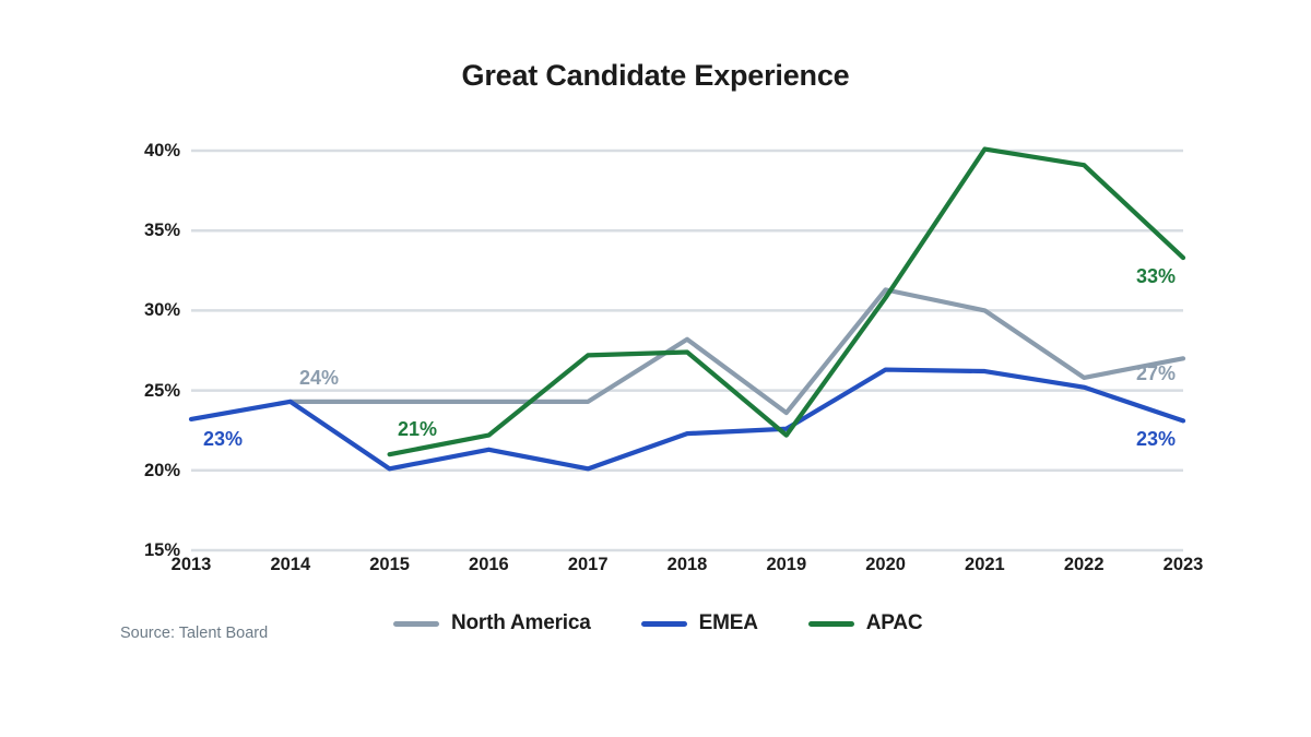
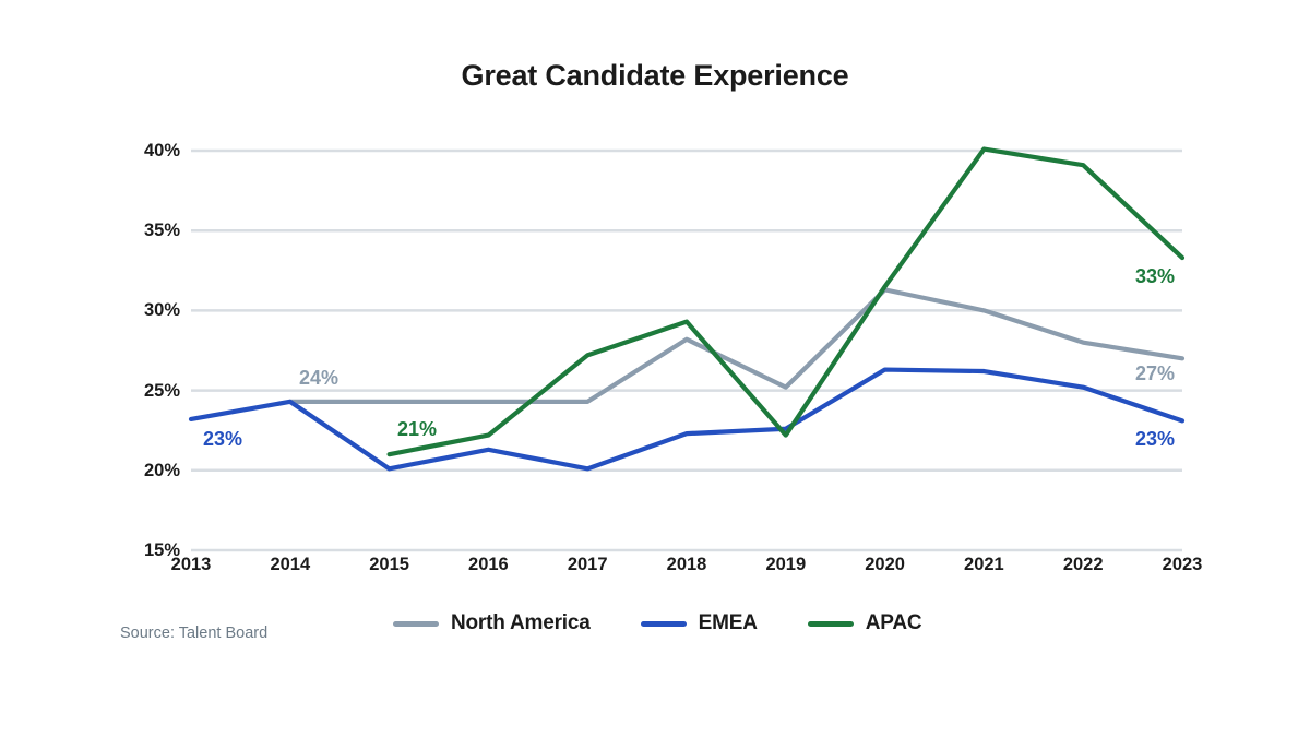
APAC/2018: 27.4% -> 29.3%
North America/2019: 23.6% -> 25.2%
APAC/2020: 30.8% -> 31.5%
North America/2022: 25.8% -> 28.0%
